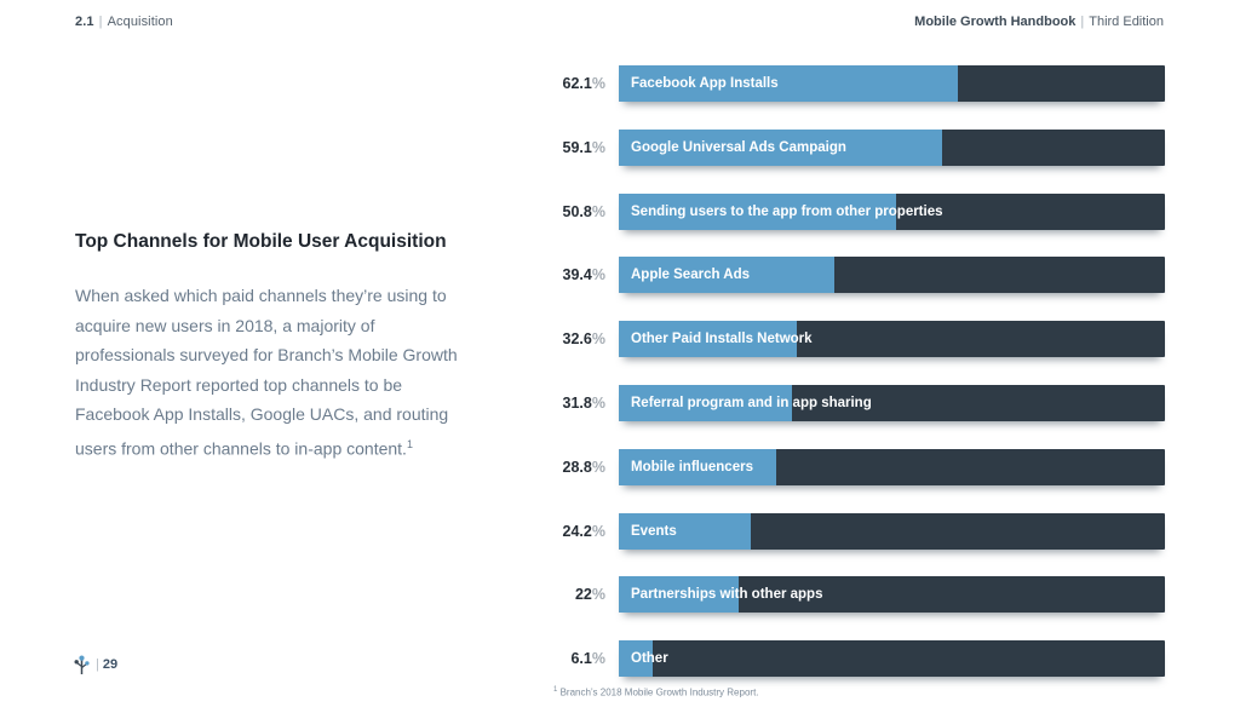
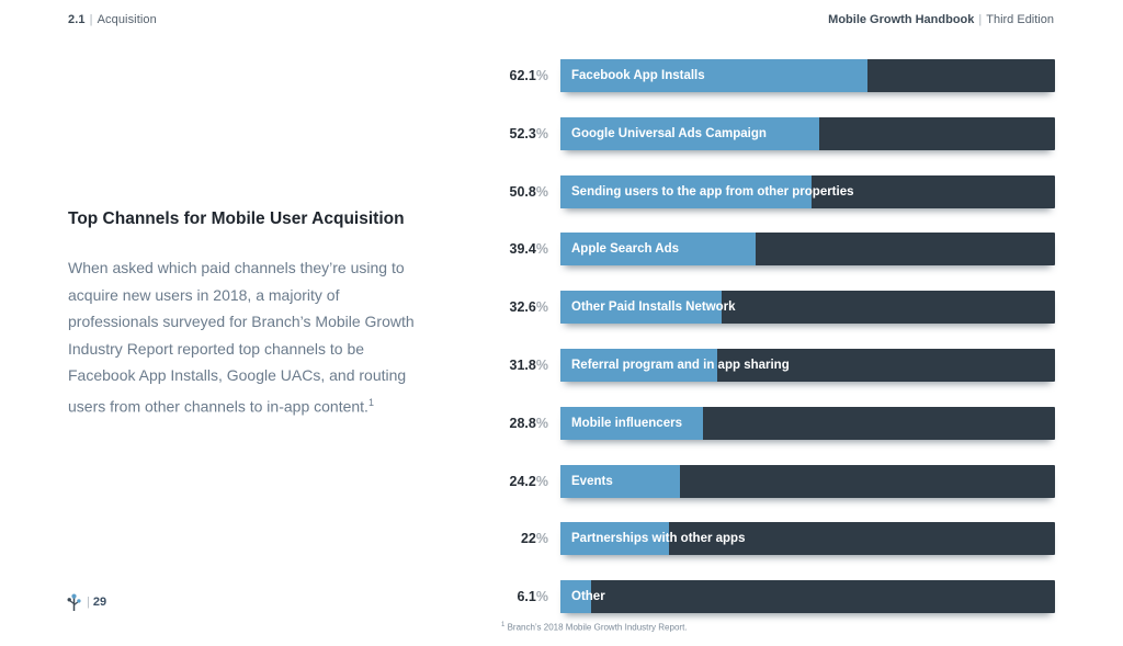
Google Universal Ads Campaign: 59.1 -> 52.3
